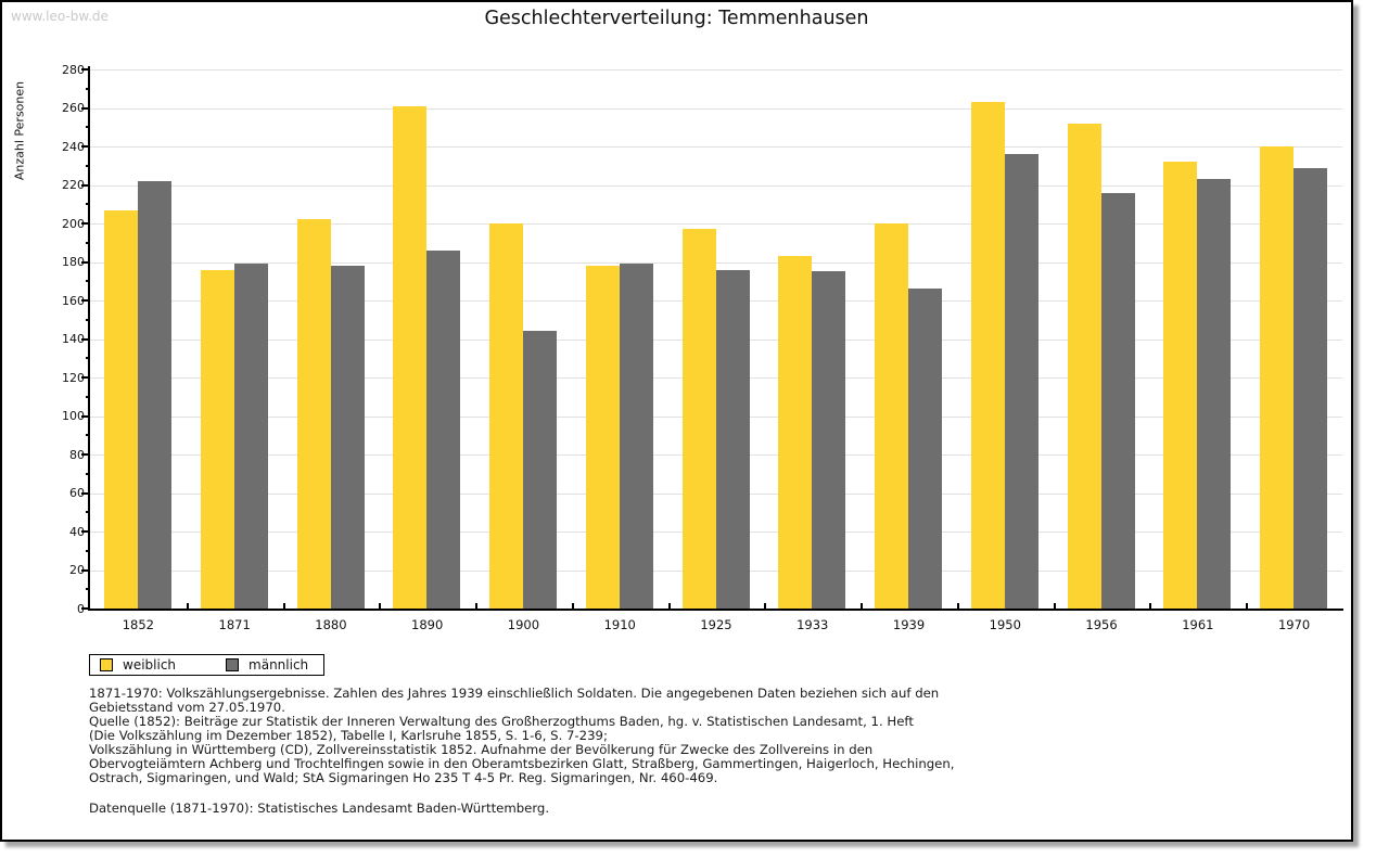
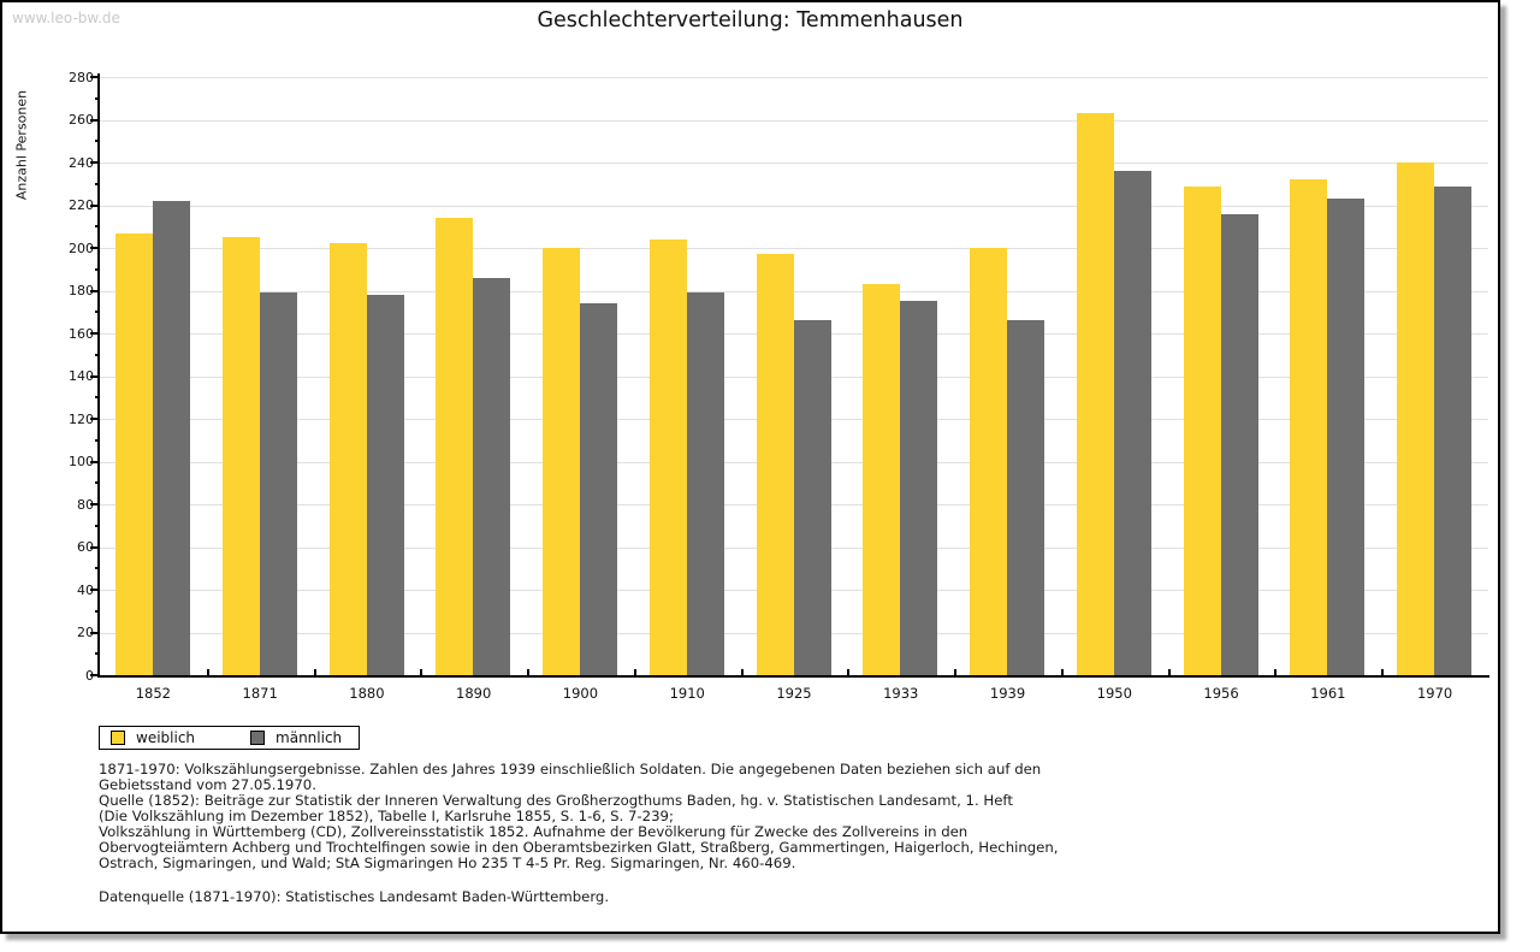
weiblich/1871: 176 -> 205
weiblich/1890: 261 -> 214
männlich/1900: 144 -> 174
weiblich/1910: 178 -> 204
männlich/1925: 176 -> 166
weiblich/1956: 252 -> 229
